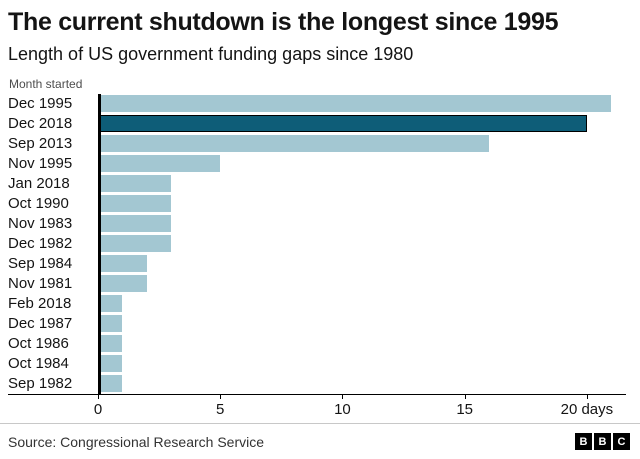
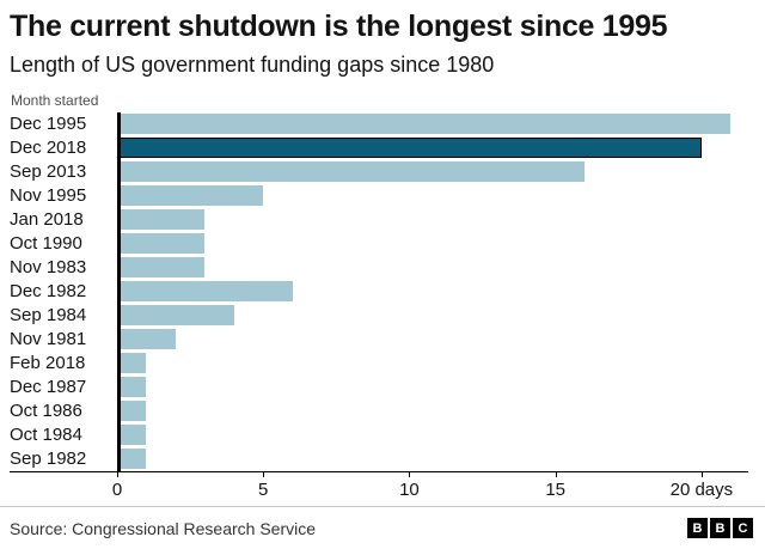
Dec 1982: 3 -> 6
Sep 1984: 2 -> 4
